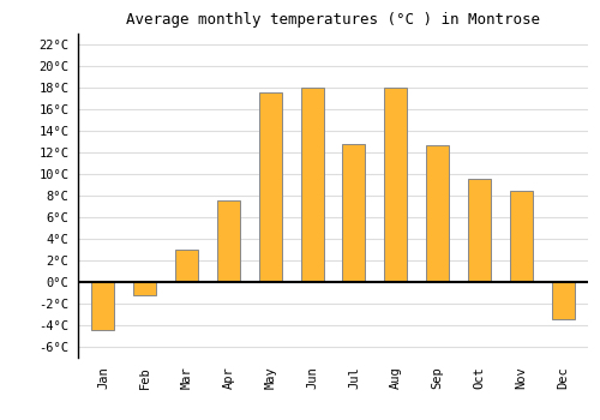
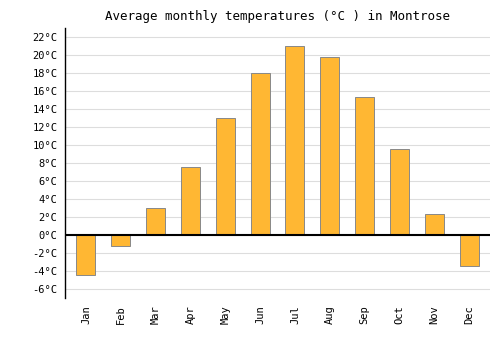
May: 17.6°C -> 13.0°C
Jul: 12.8°C -> 21.0°C
Aug: 18.0°C -> 19.8°C
Sep: 12.6°C -> 15.3°C
Nov: 8.4°C -> 2.3°C
